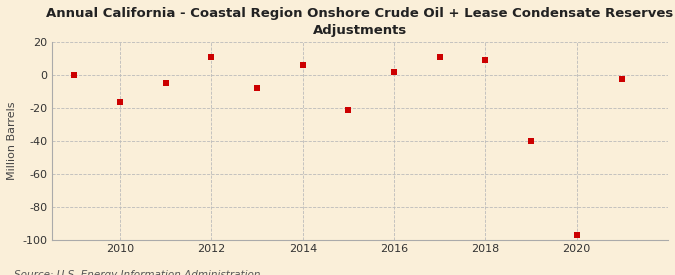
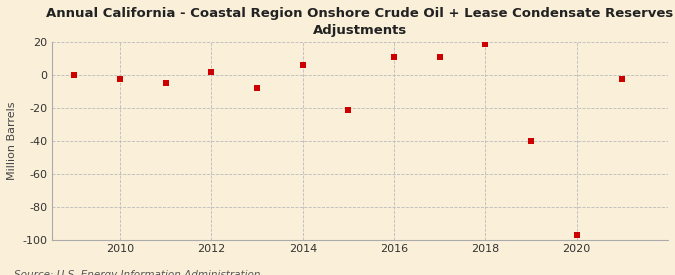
2010: -16 -> -2
2012: 11 -> 2
2016: 2 -> 11
2018: 9 -> 19
